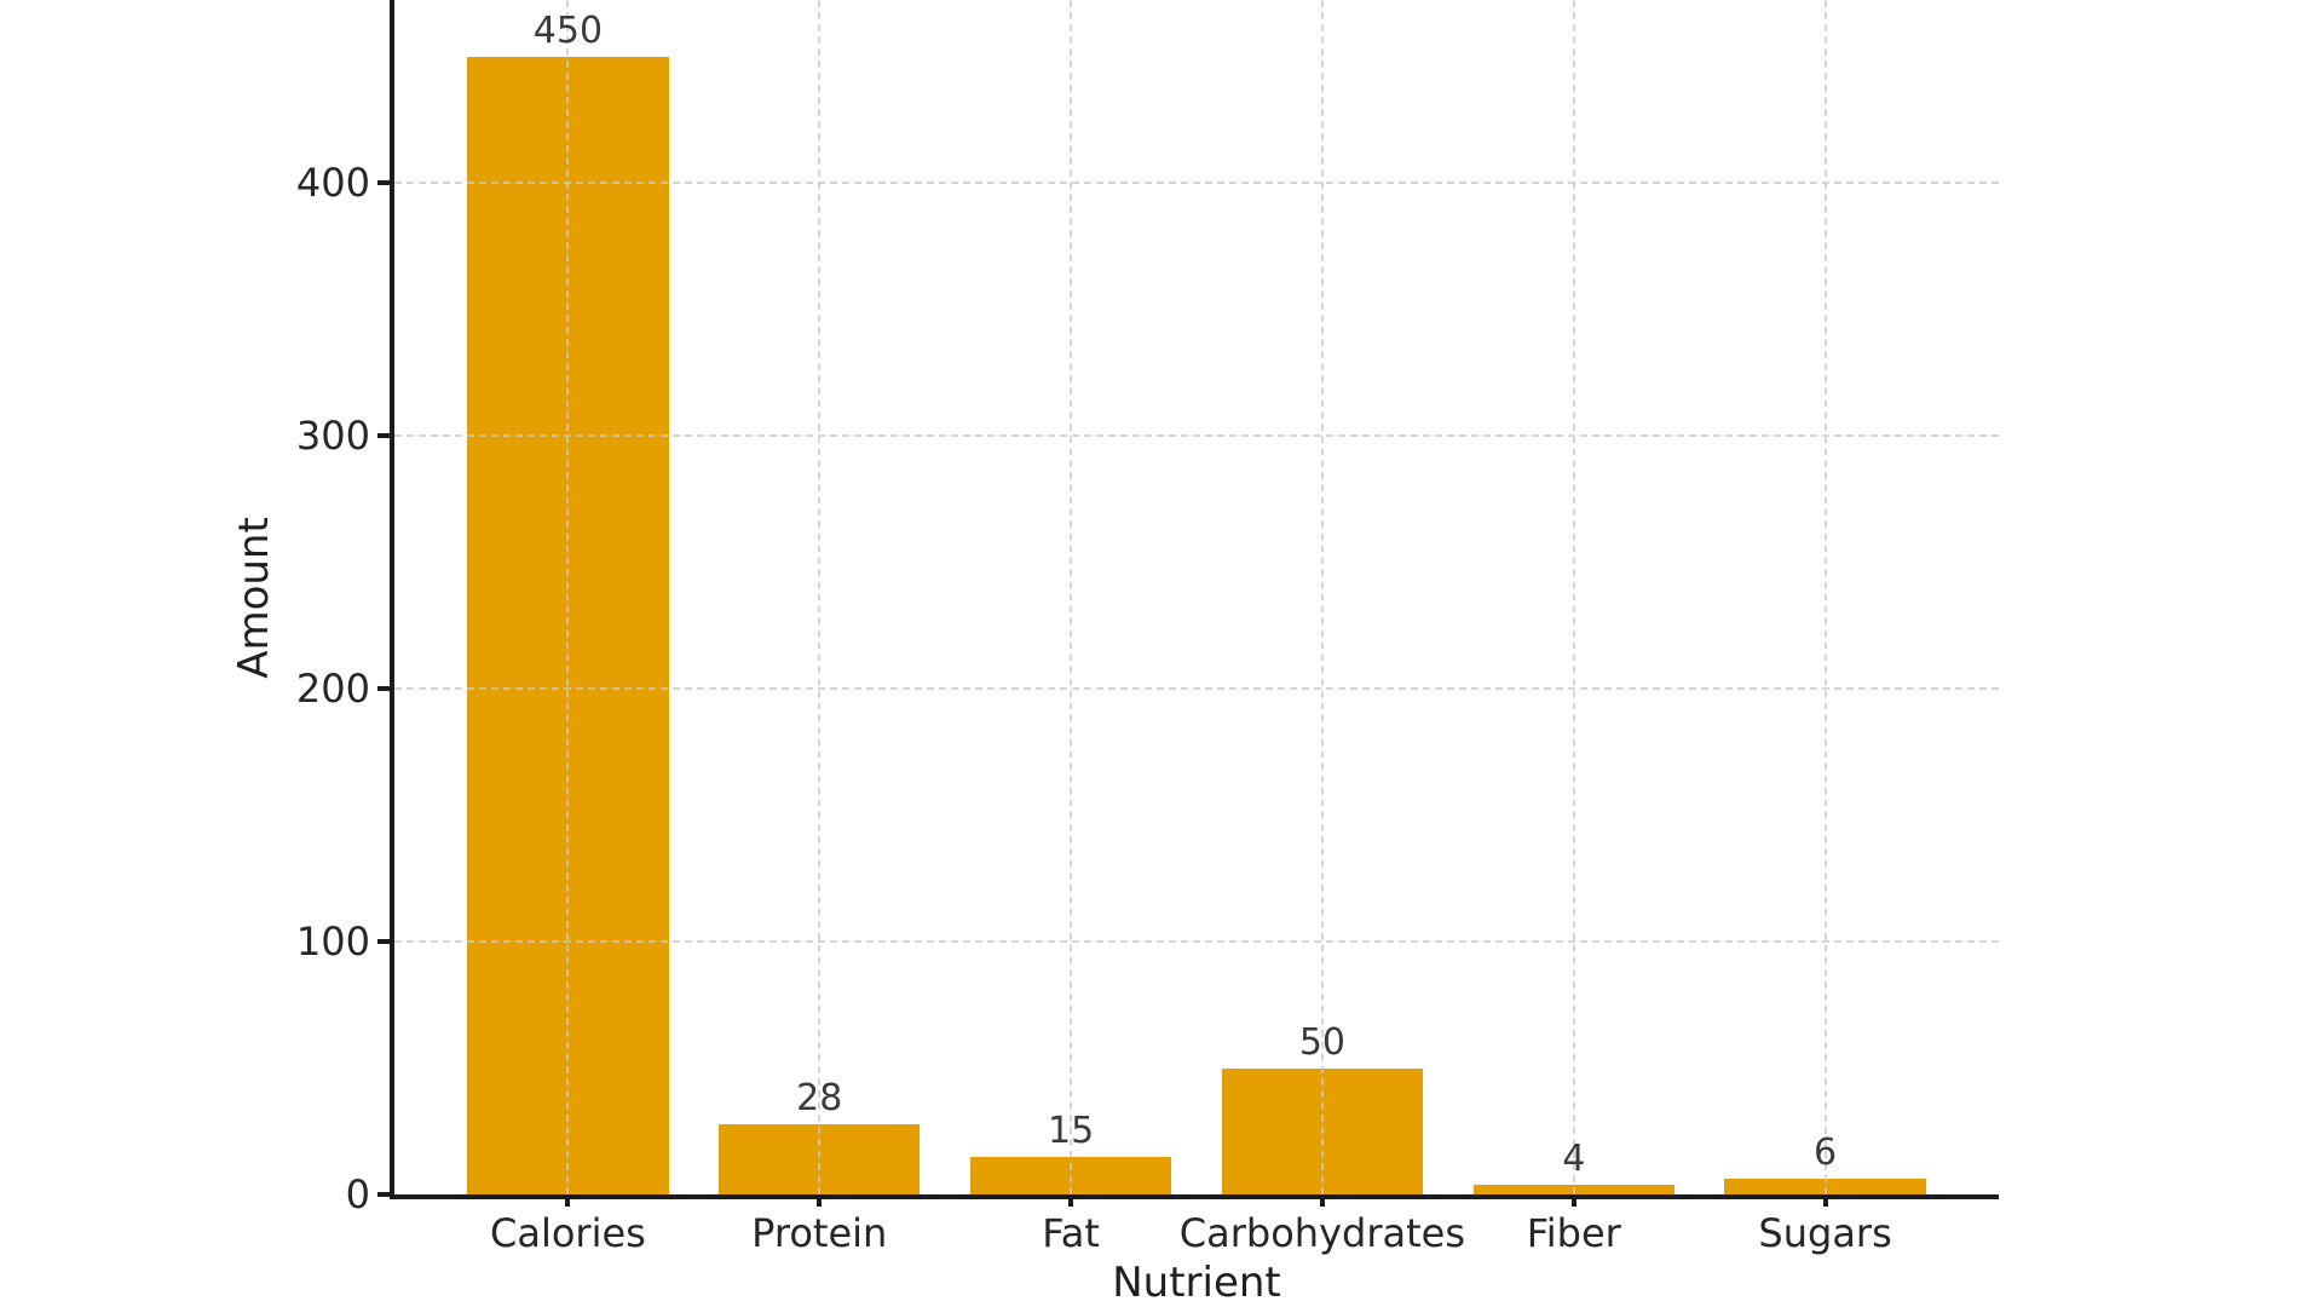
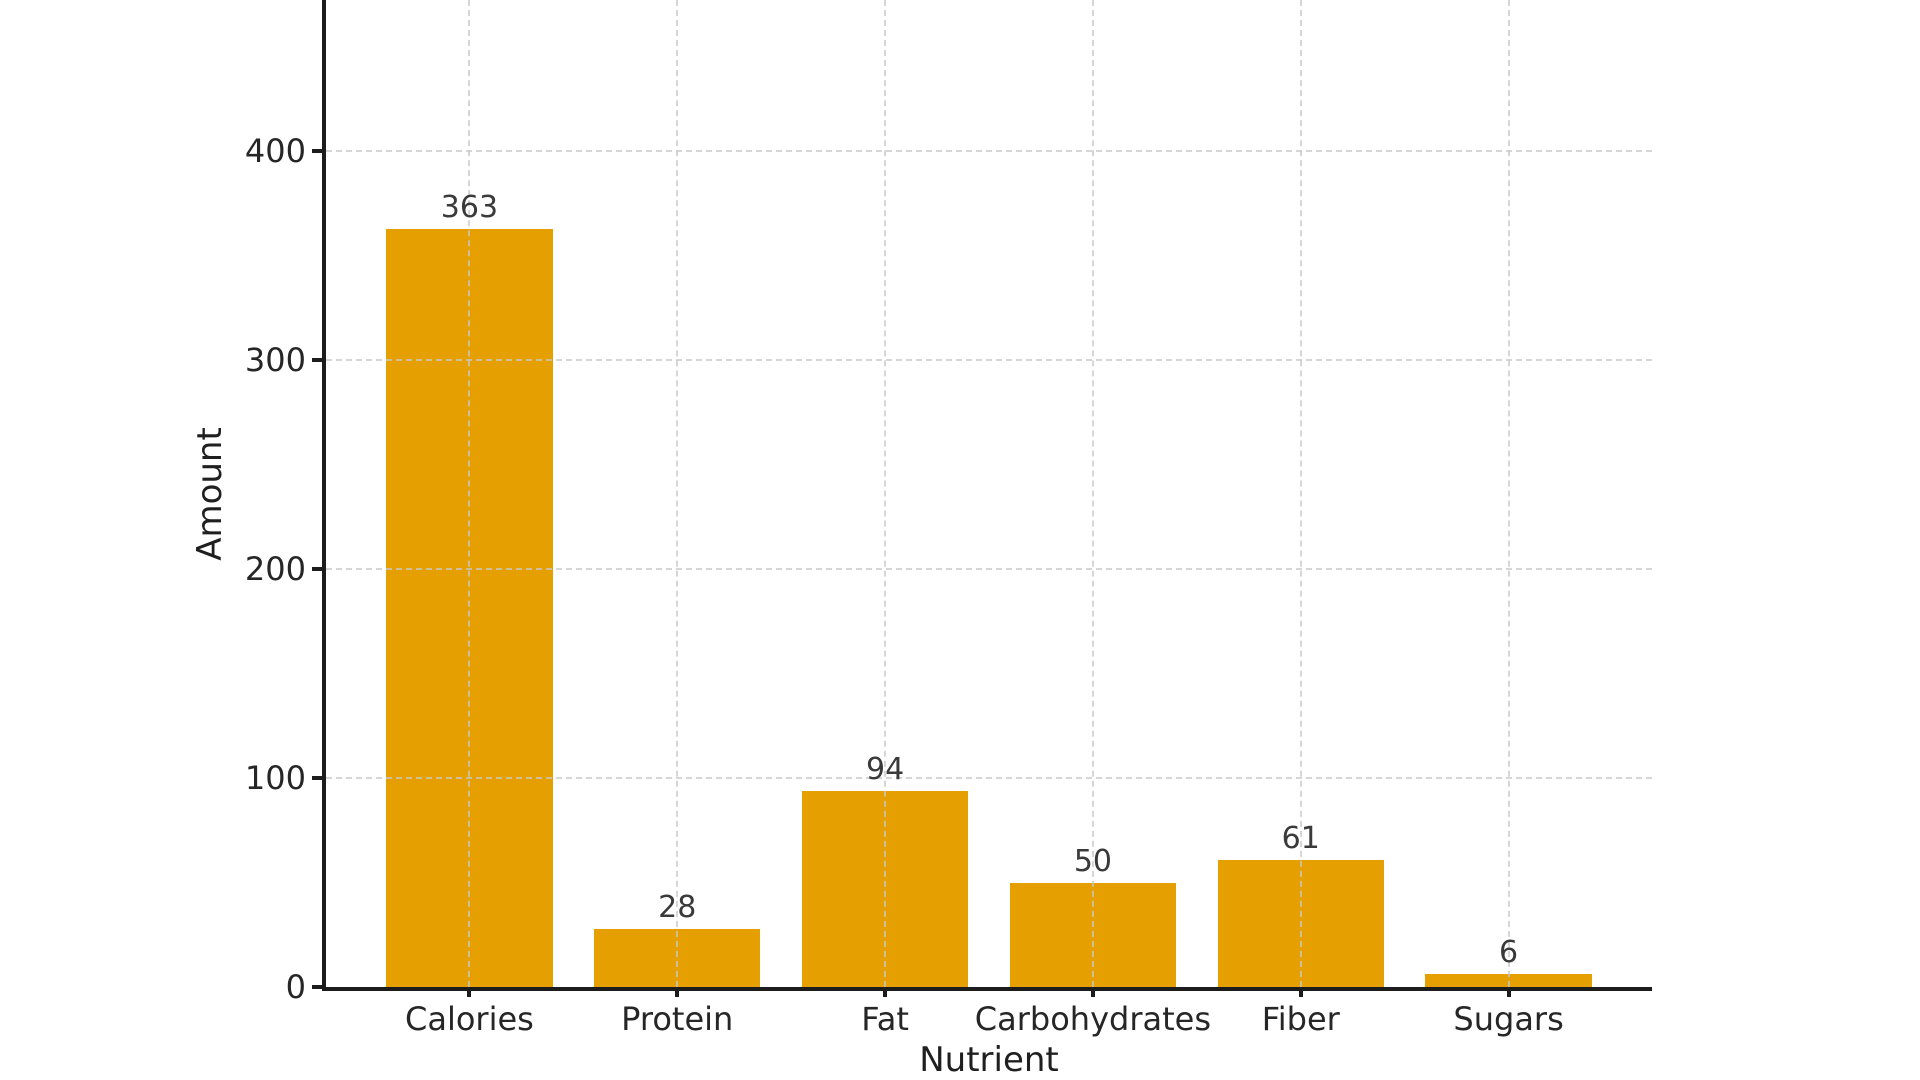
Calories: 450 -> 363
Fat: 15 -> 94
Fiber: 4 -> 61
